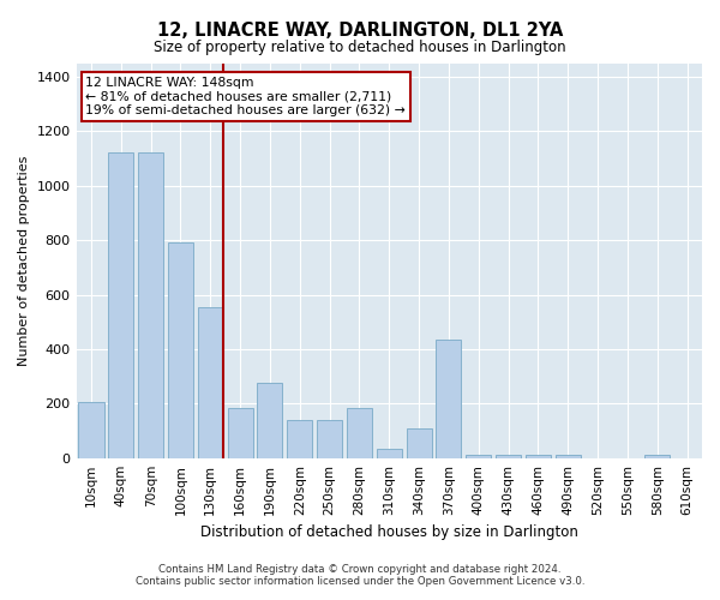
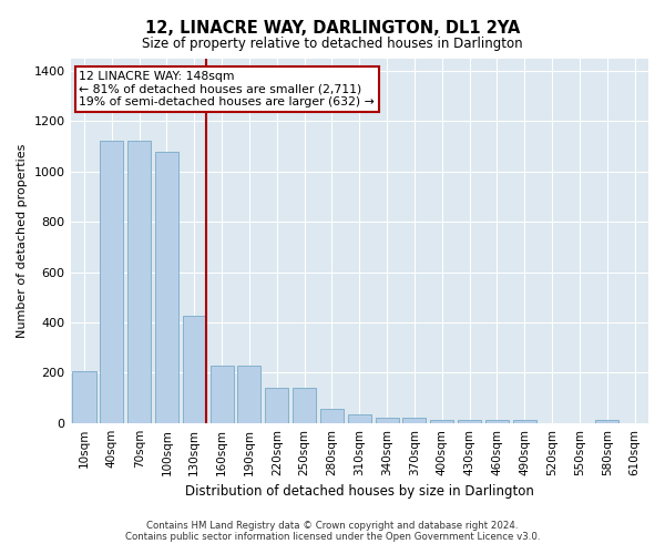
100sqm: 790 -> 1080
130sqm: 555 -> 425
160sqm: 185 -> 230
190sqm: 275 -> 230
280sqm: 185 -> 55
340sqm: 110 -> 22
370sqm: 435 -> 22
